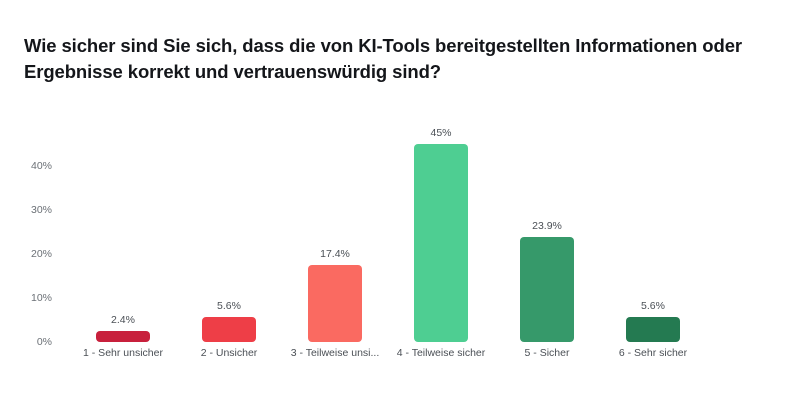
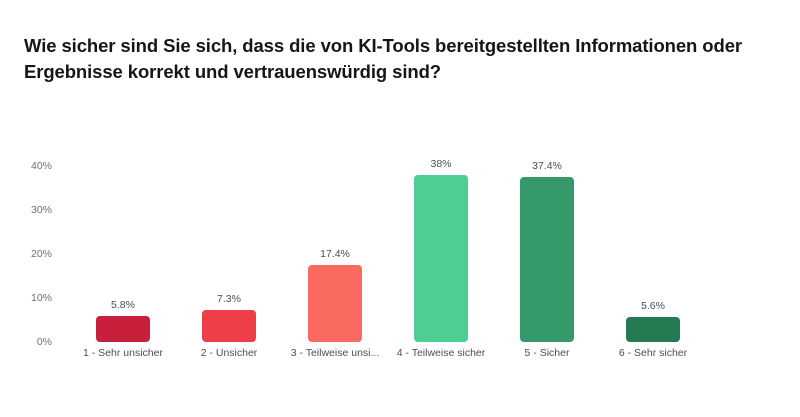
1 - Sehr unsicher: 2.4% -> 5.8%
2 - Unsicher: 5.6% -> 7.3%
4 - Teilweise sicher: 45% -> 38%
5 - Sicher: 23.9% -> 37.4%
